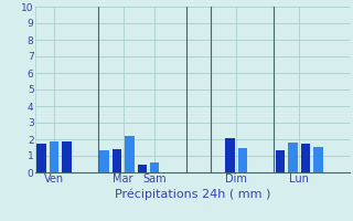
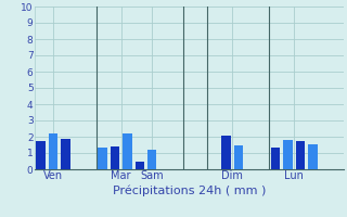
Ven: 1.9 -> 2.2
Sam: 0.6 -> 1.2
